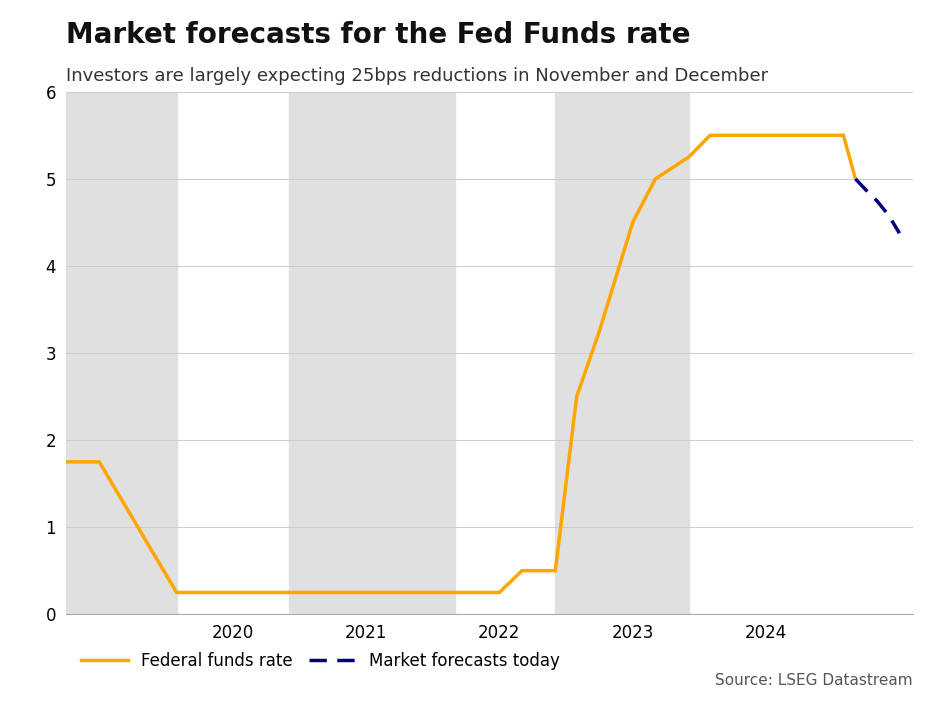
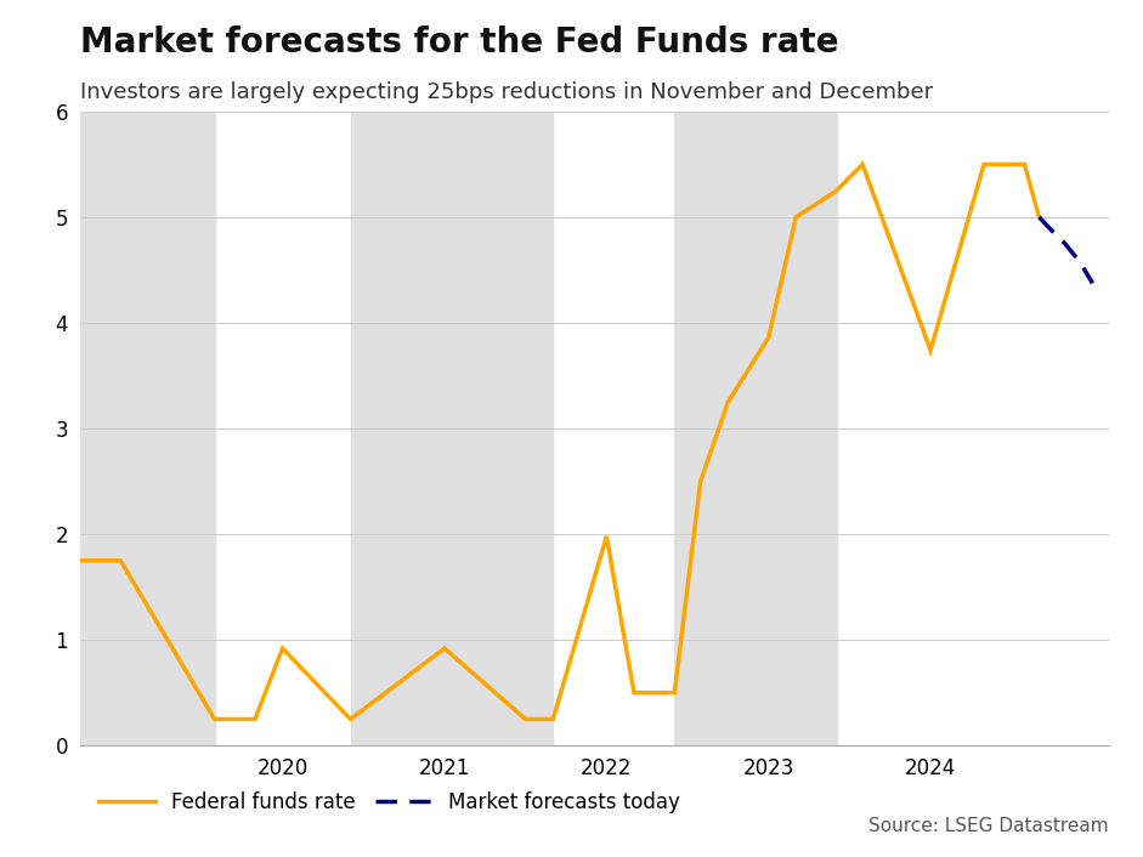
Federal funds rate/2020: 0.25 -> 0.92
Federal funds rate/2021: 0.25 -> 0.92
Federal funds rate/2022: 0.25 -> 1.98
Federal funds rate/2023: 4.50 -> 3.86
Federal funds rate/2024: 5.50 -> 3.74
